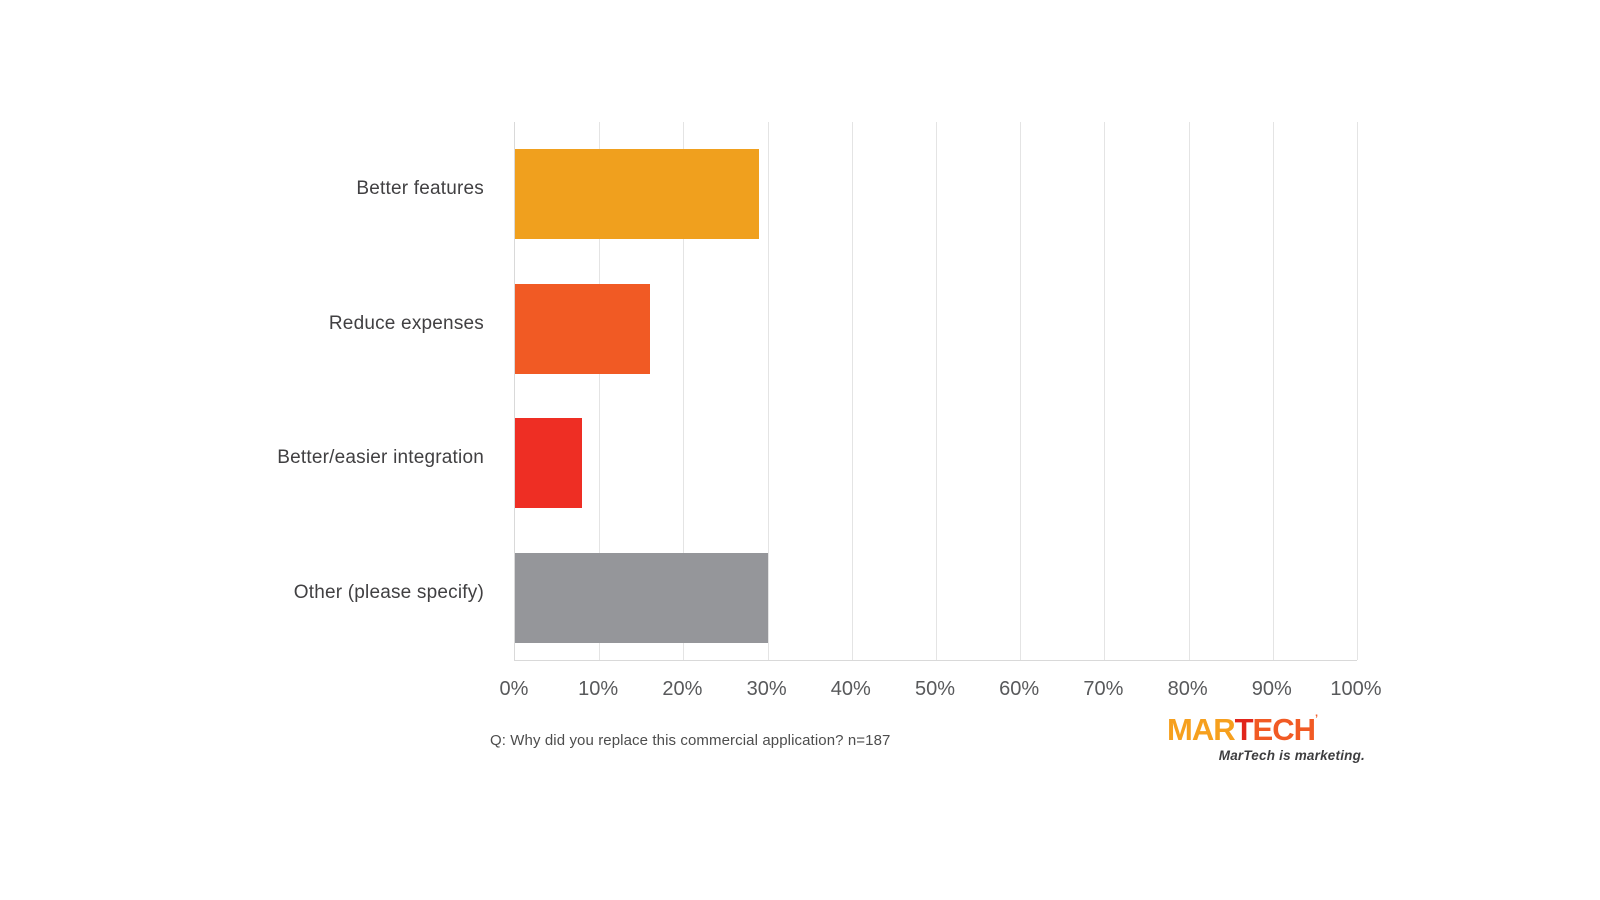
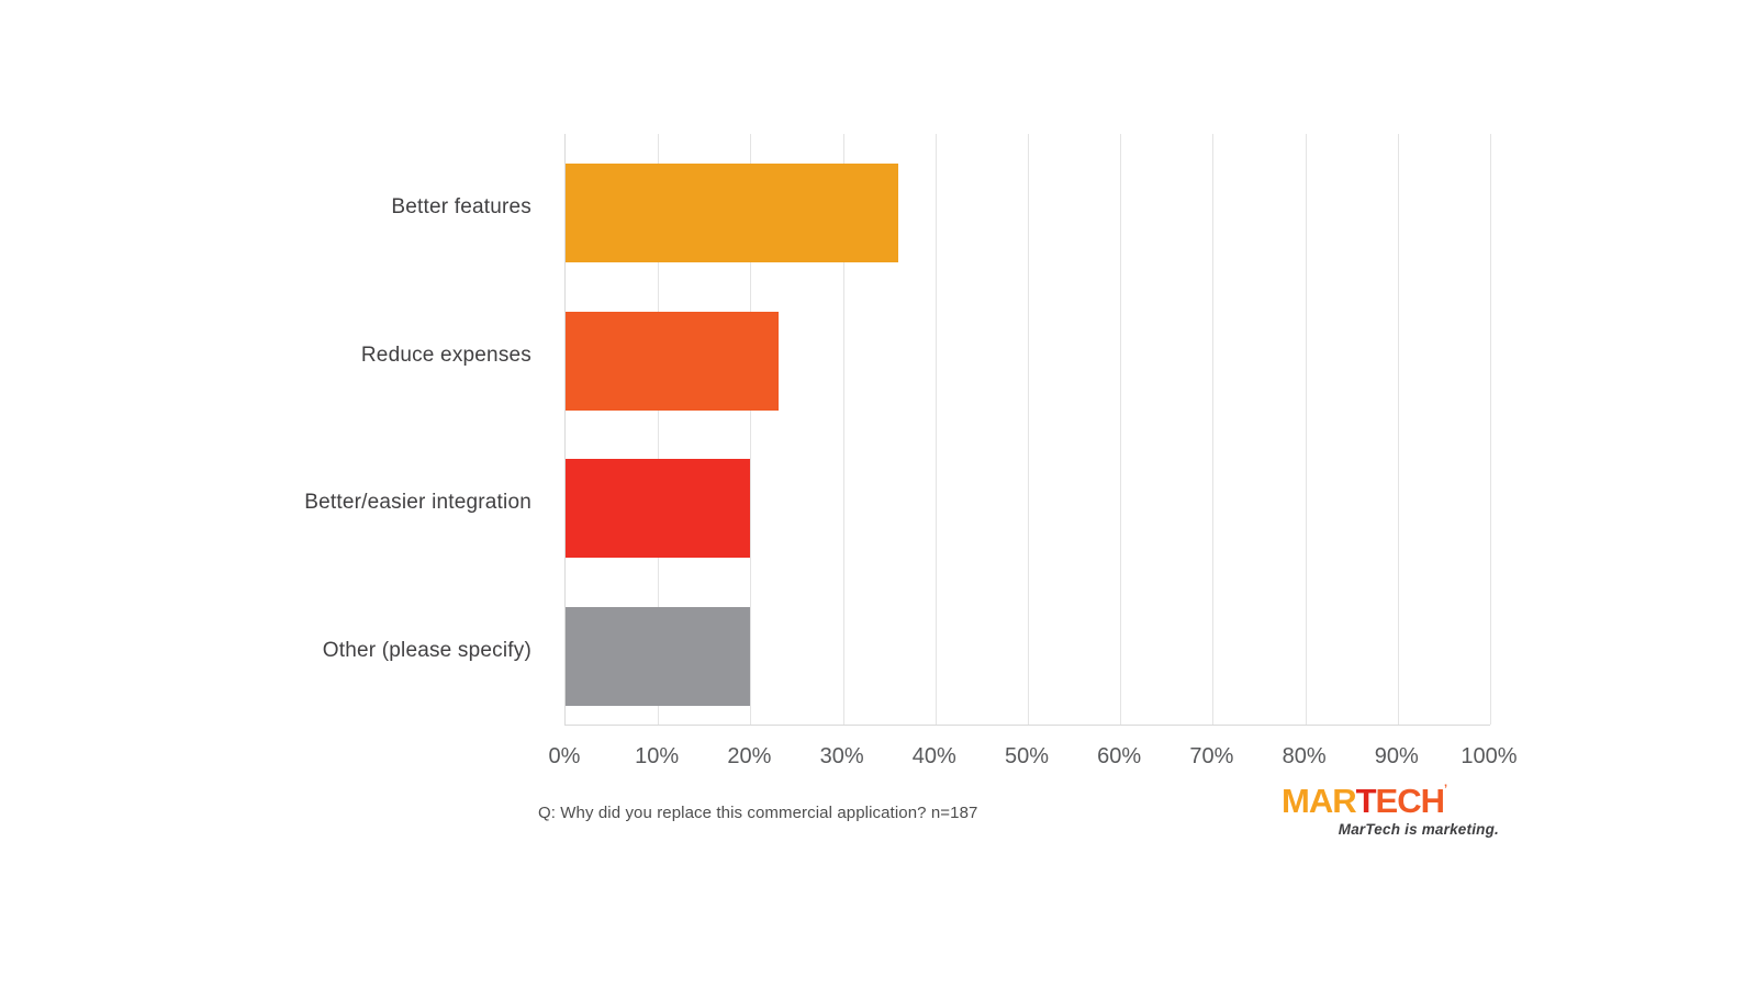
Better features: 29% -> 36%
Reduce expenses: 16% -> 23%
Better/easier integration: 8% -> 20%
Other (please specify): 30% -> 20%
